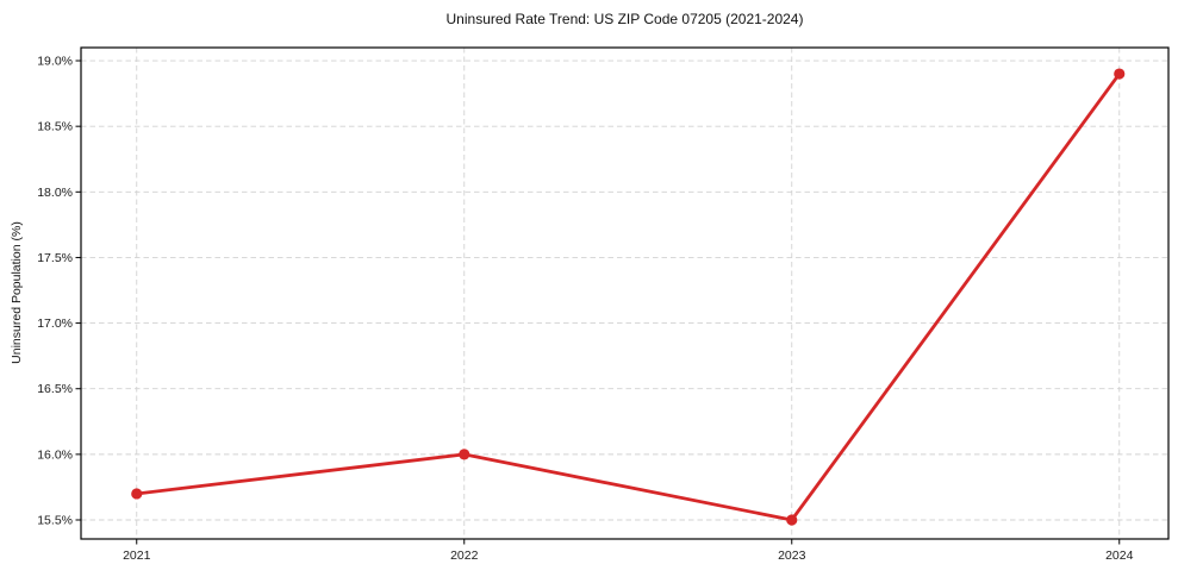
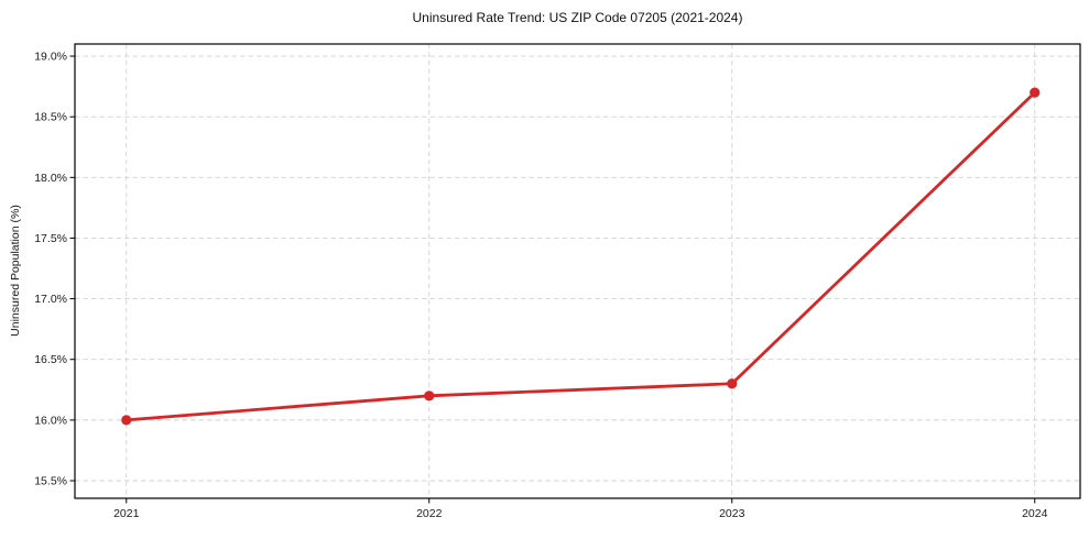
2021: 15.7% -> 16.0%
2022: 16.0% -> 16.2%
2023: 15.5% -> 16.3%
2024: 18.9% -> 18.7%
